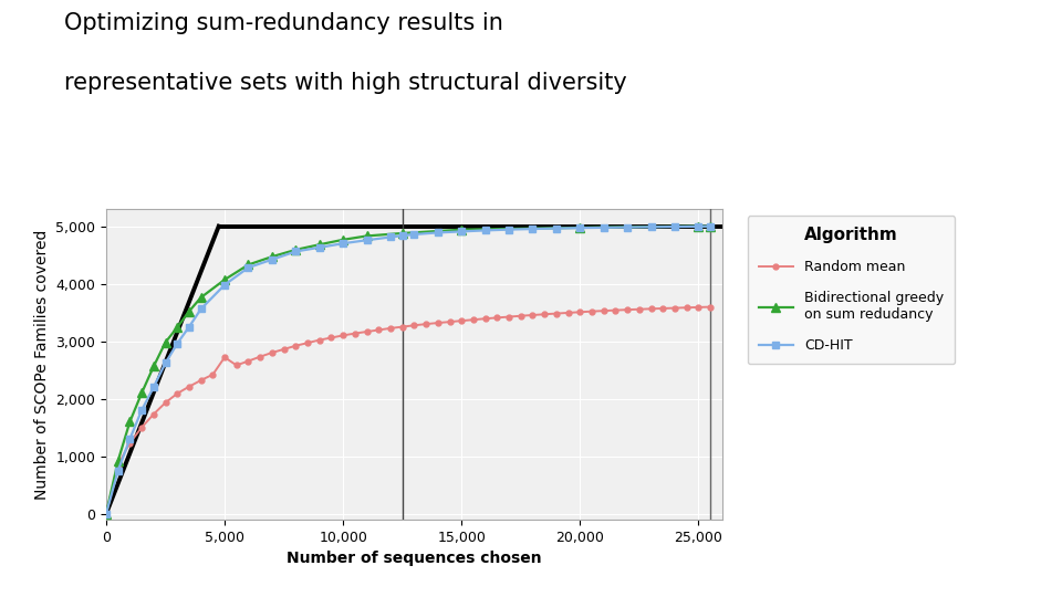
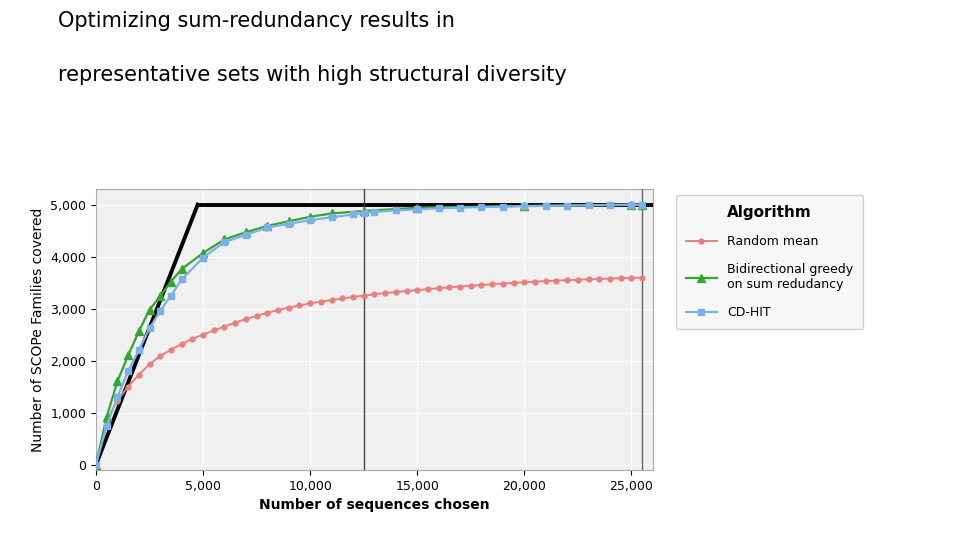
Random mean/5,000: 2,720 -> 2,500
